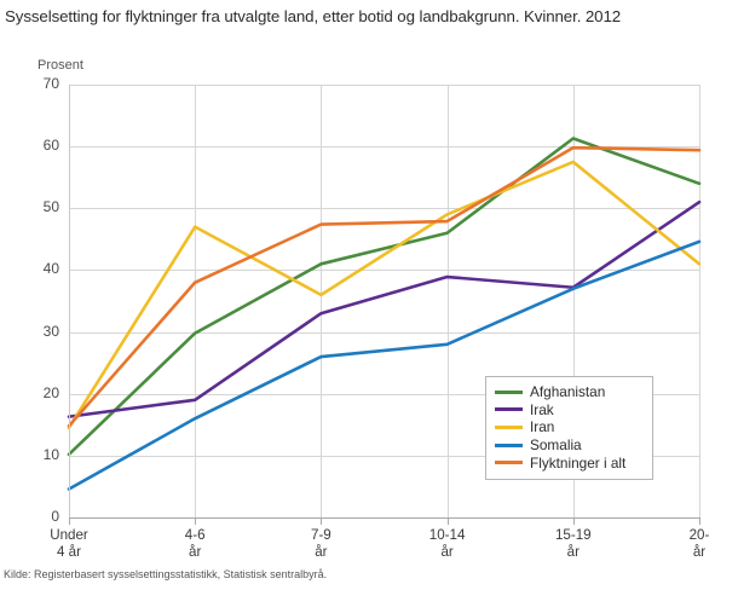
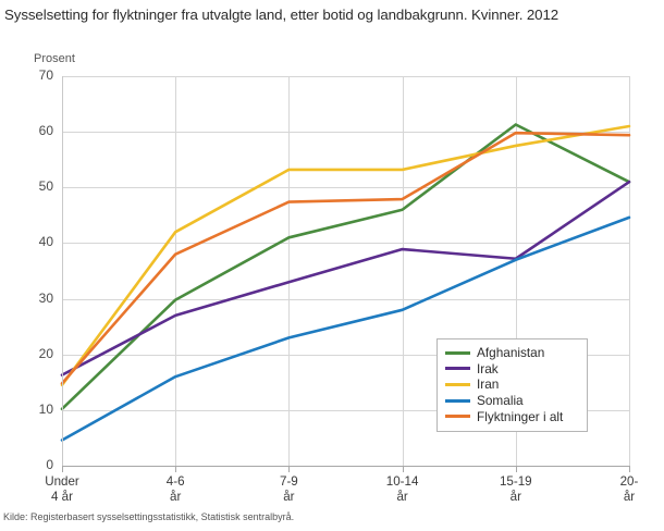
Irak/4-6 år: 19 -> 27
Iran/4-6 år: 47 -> 42
Iran/7-9 år: 36 -> 53
Somalia/7-9 år: 26 -> 23
Iran/10-14 år: 49 -> 53
Afghanistan/20- år: 54 -> 51
Iran/20- år: 41 -> 61
